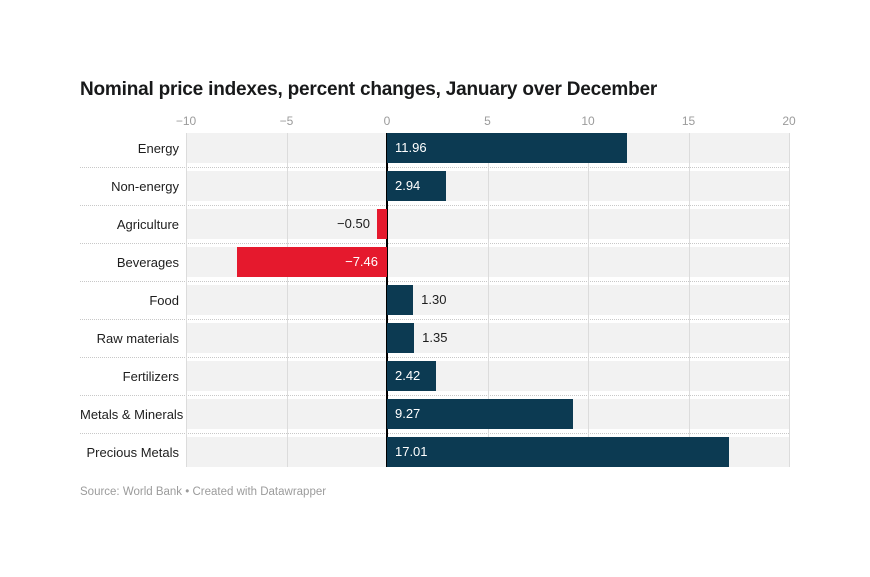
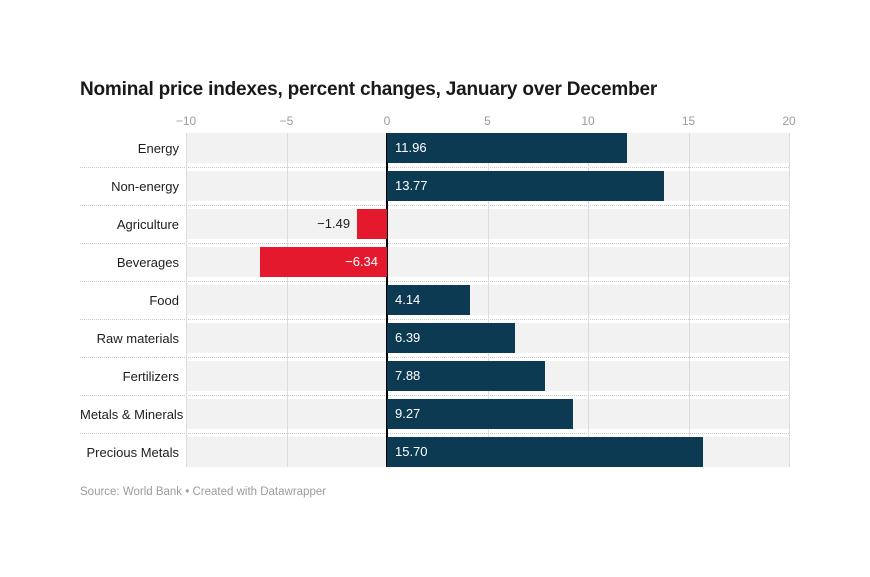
Non-energy: 2.94 -> 13.77
Agriculture: −0.50 -> −1.49
Beverages: −7.46 -> −6.34
Food: 1.30 -> 4.14
Raw materials: 1.35 -> 6.39
Fertilizers: 2.42 -> 7.88
Precious Metals: 17.01 -> 15.70
